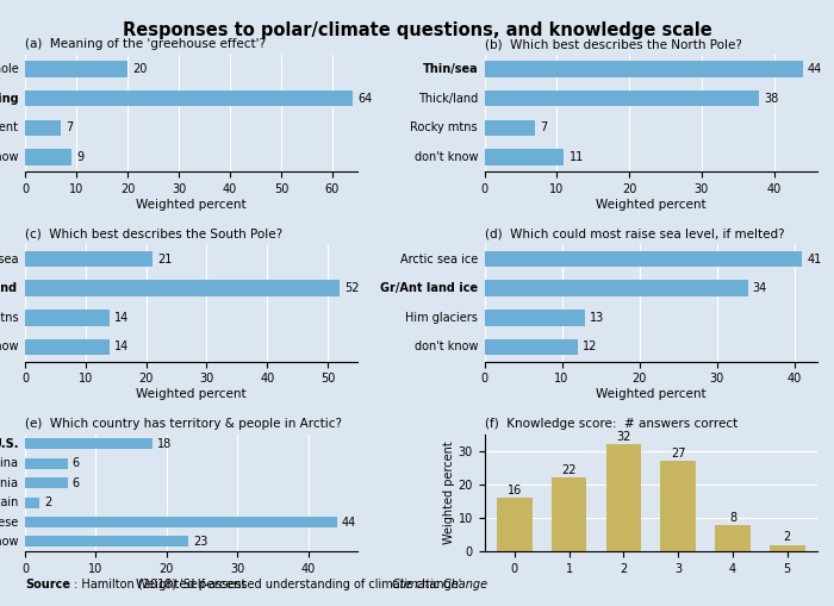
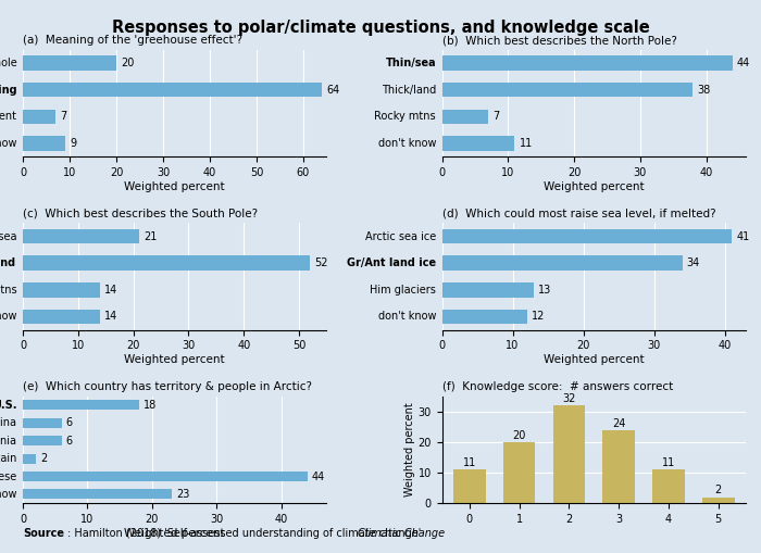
(f) Knowledge score: # answers correct/0: 16 -> 11
(f) Knowledge score: # answers correct/1: 22 -> 20
(f) Knowledge score: # answers correct/3: 27 -> 24
(f) Knowledge score: # answers correct/4: 8 -> 11
